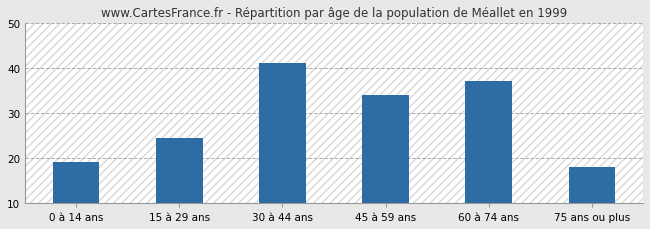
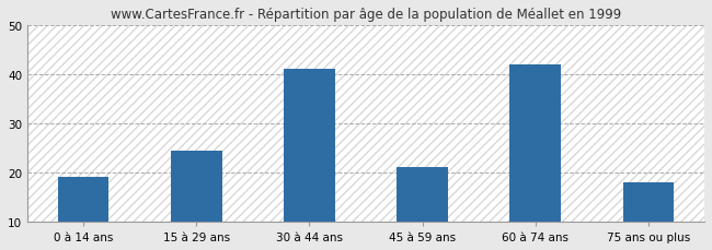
45 à 59 ans: 34.0 -> 21.0
60 à 74 ans: 37.0 -> 42.0
